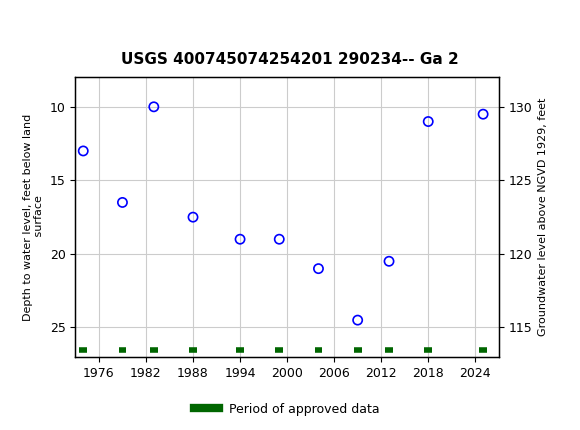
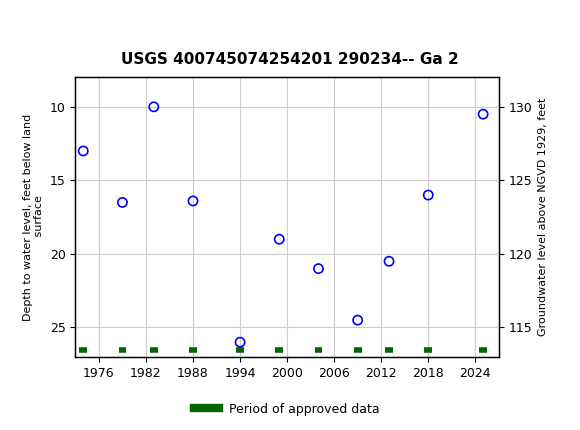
1988: 17.5 -> 16.4
1994: 19.0 -> 26.0
2018: 11.0 -> 16.0
